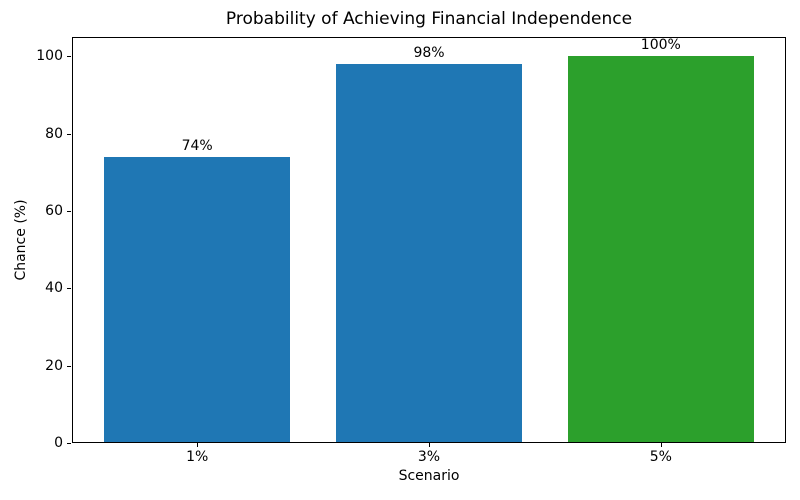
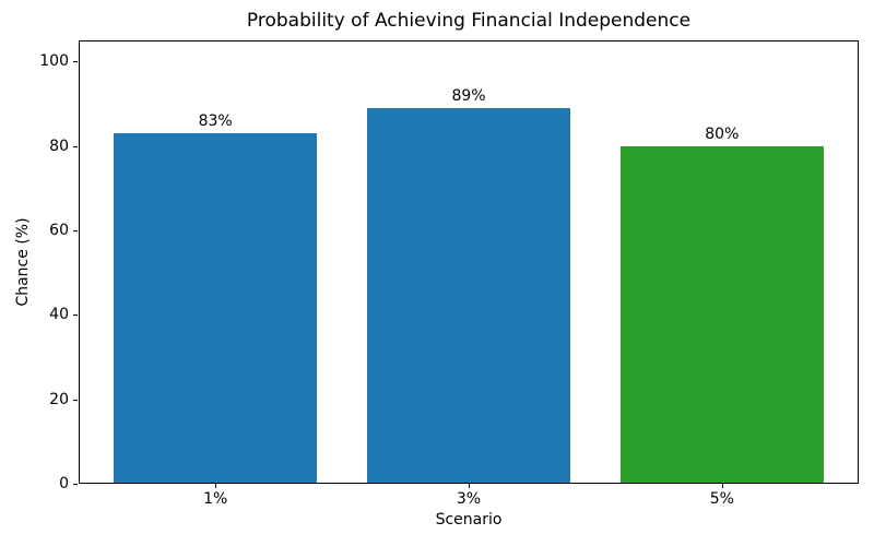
1%: 74% -> 83%
3%: 98% -> 89%
5%: 100% -> 80%
